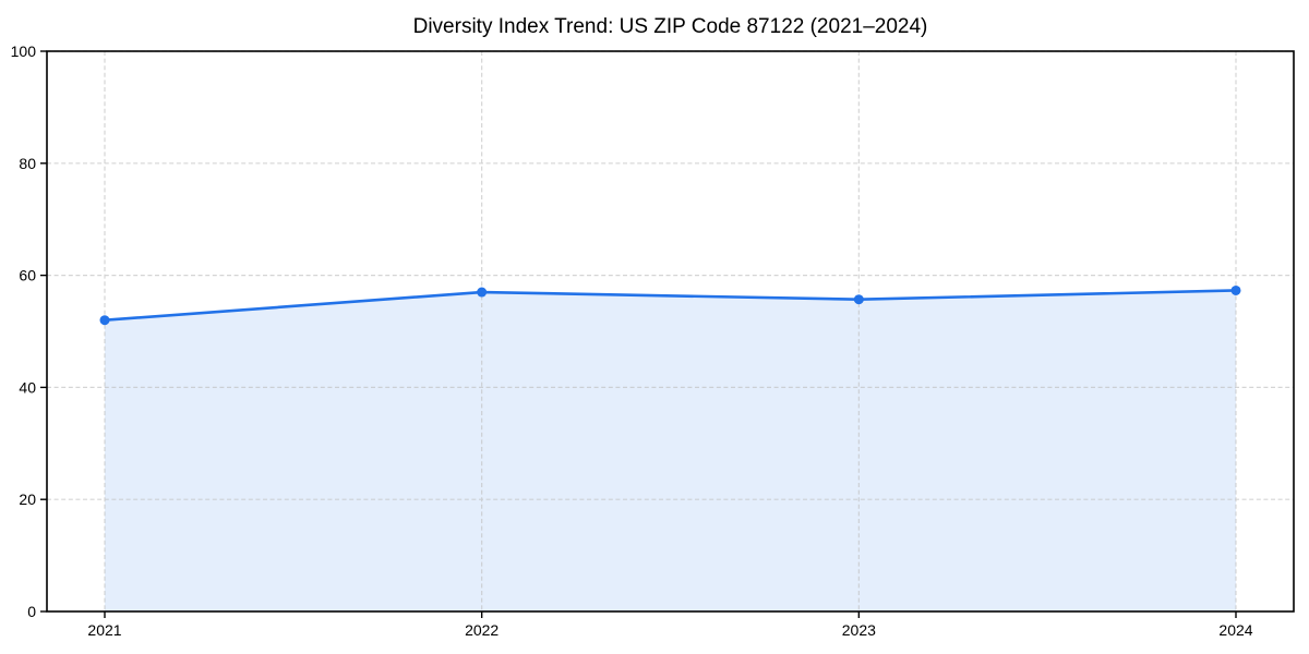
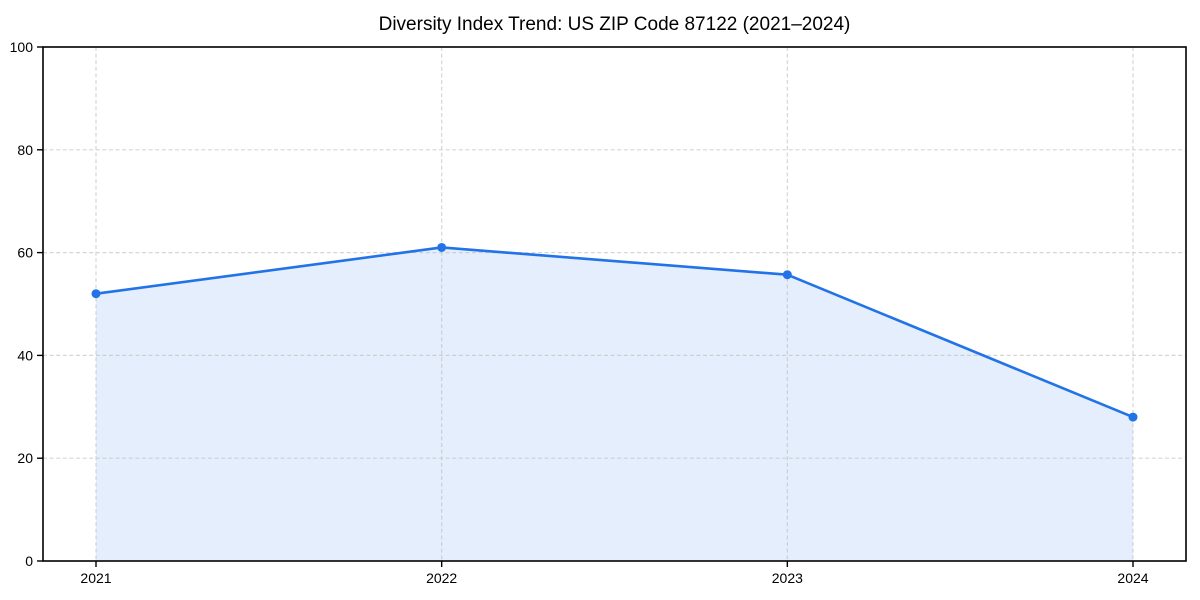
2022: 57 -> 61
2024: 57 -> 28
